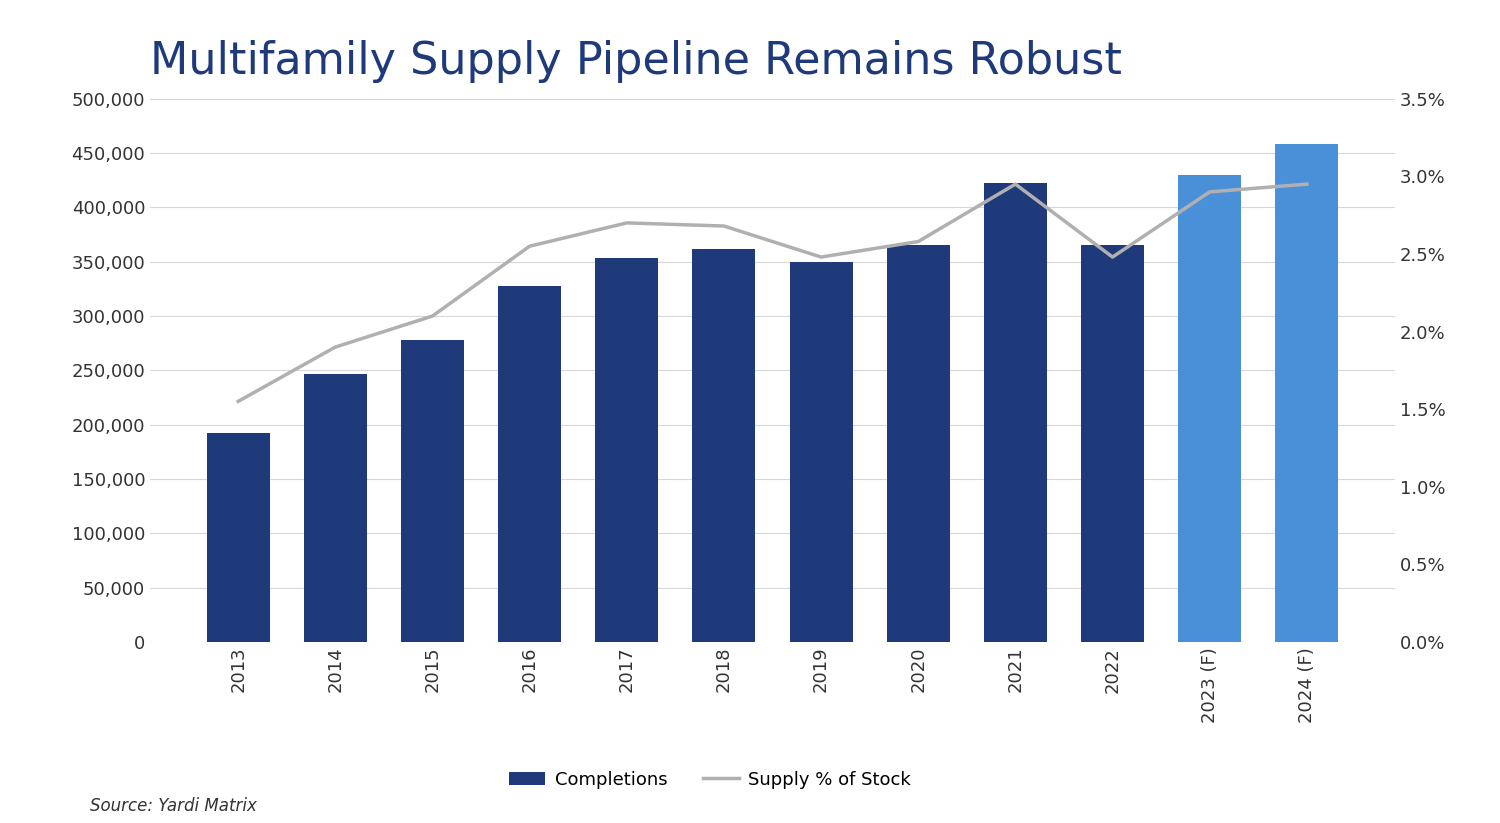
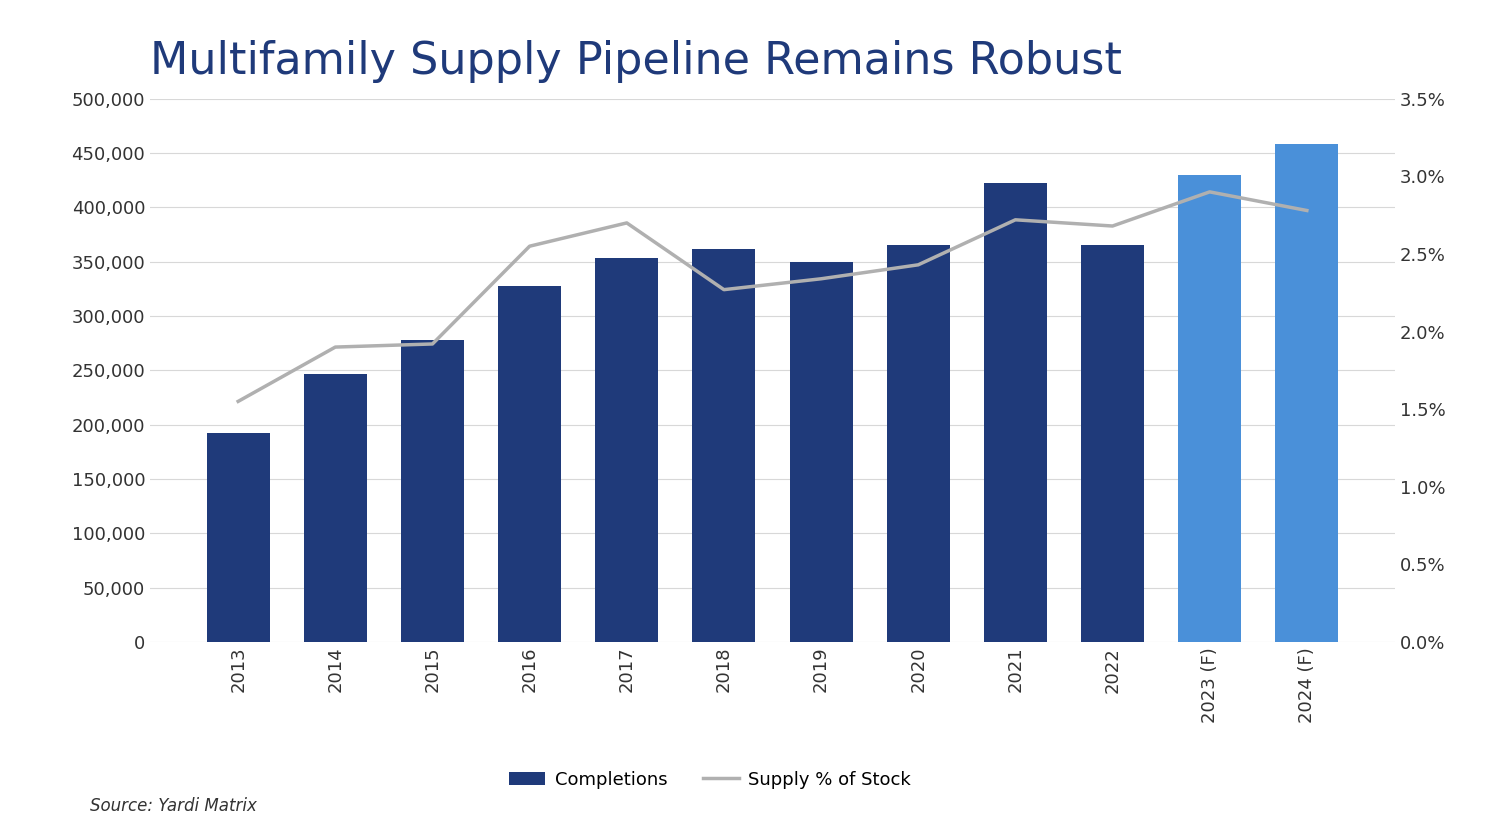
Supply % of Stock/2015: 2.10% -> 1.92%
Supply % of Stock/2018: 2.68% -> 2.27%
Supply % of Stock/2019: 2.48% -> 2.34%
Supply % of Stock/2020: 2.58% -> 2.43%
Supply % of Stock/2021: 2.95% -> 2.72%
Supply % of Stock/2022: 2.48% -> 2.68%
Supply % of Stock/2024 (F): 2.95% -> 2.78%
